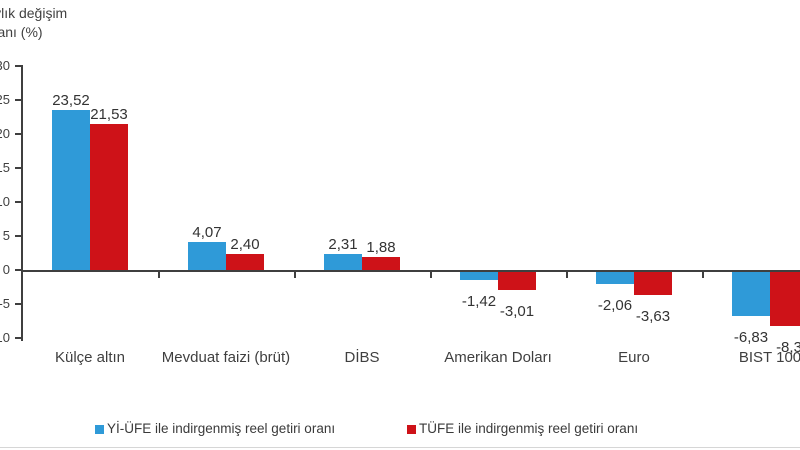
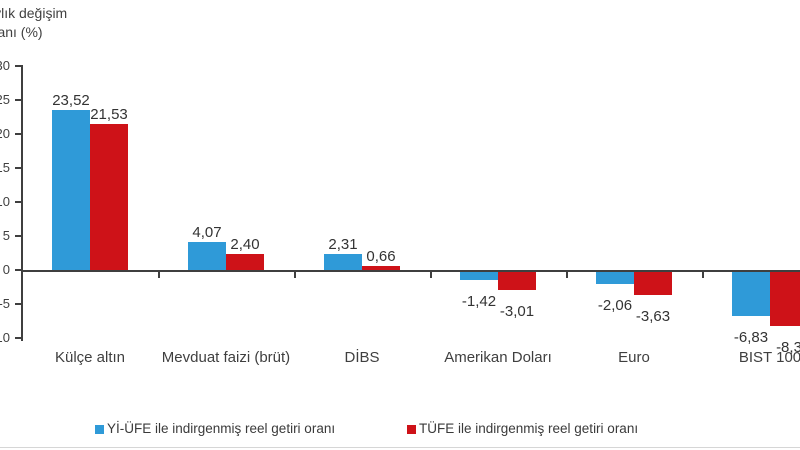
TÜFE ile indirgenmiş reel getiri oranı/DİBS: 1,88 -> 0,66
